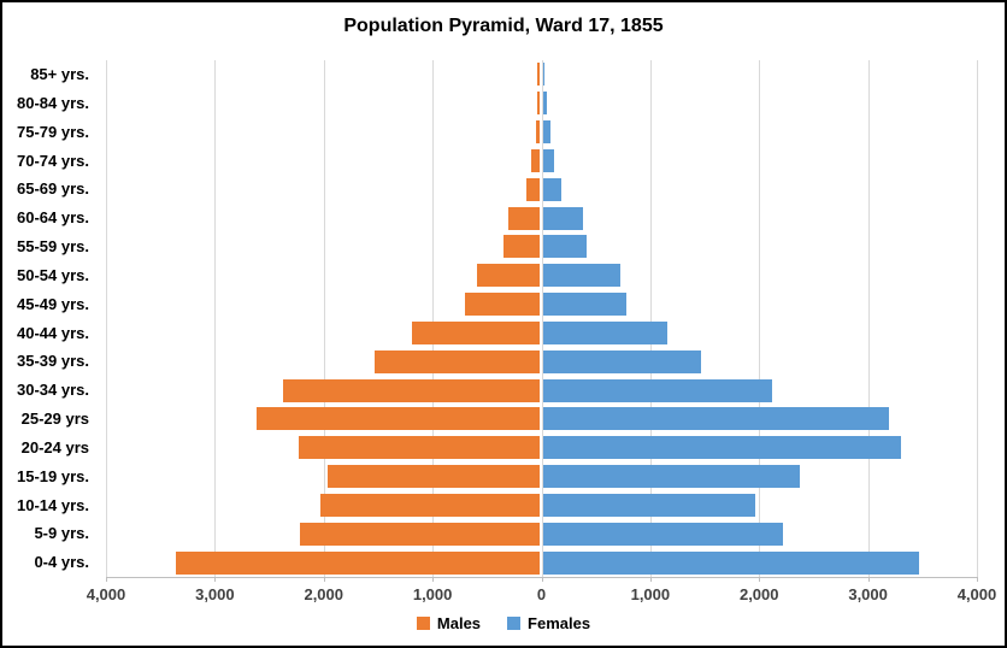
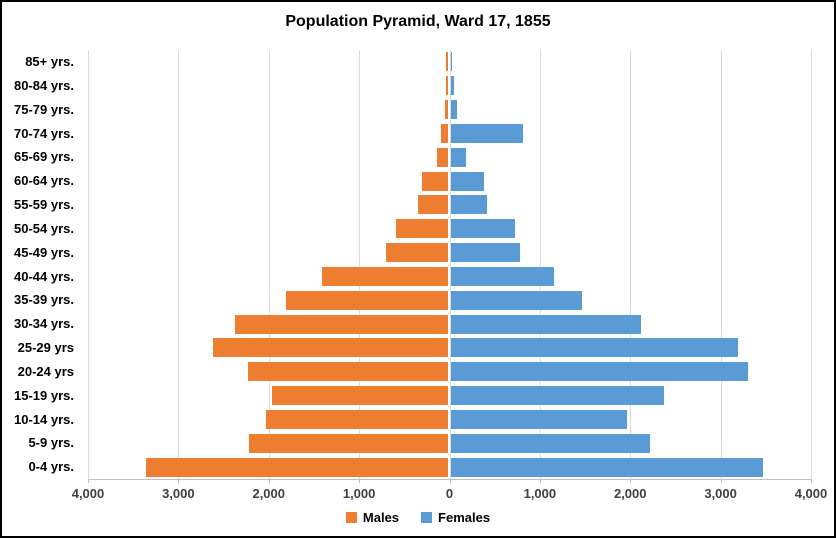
Females/70-74 yrs.: 100 -> 800
Males/40-44 yrs.: 1200 -> 1400
Males/35-39 yrs.: 1500 -> 1800
